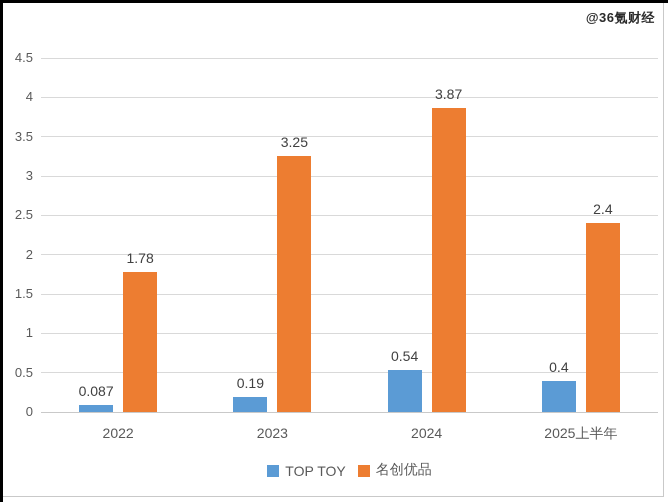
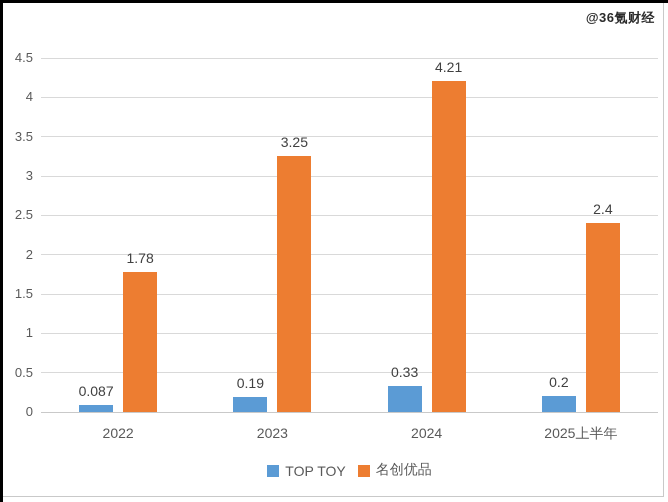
TOP TOY/2024: 0.54 -> 0.33
名创优品/2024: 3.87 -> 4.21
TOP TOY/2025上半年: 0.4 -> 0.2
